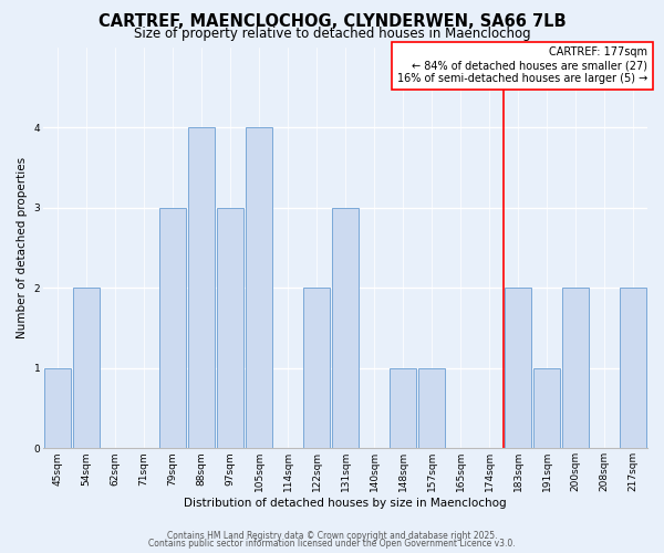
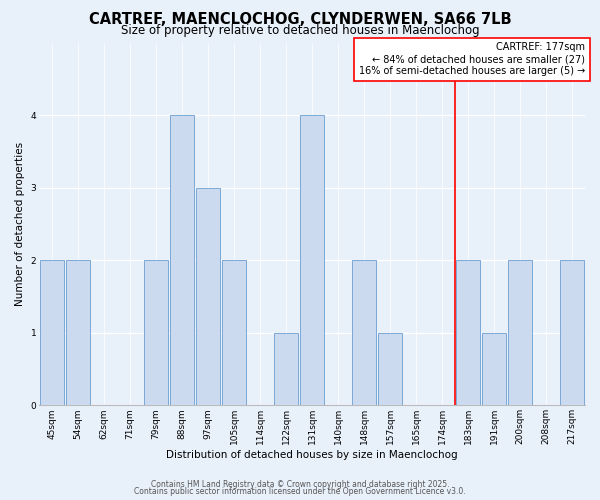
45sqm: 1 -> 2
79sqm: 3 -> 2
105sqm: 4 -> 2
122sqm: 2 -> 1
131sqm: 3 -> 4
148sqm: 1 -> 2
